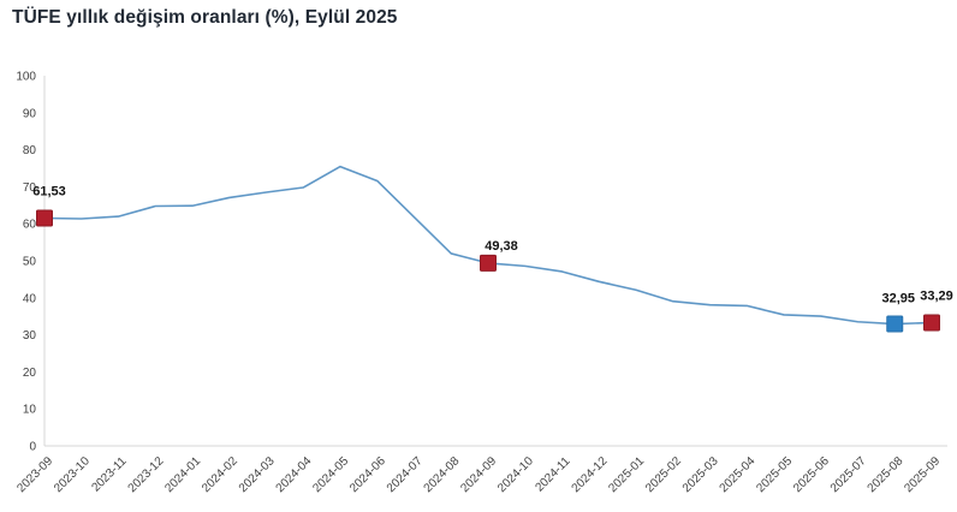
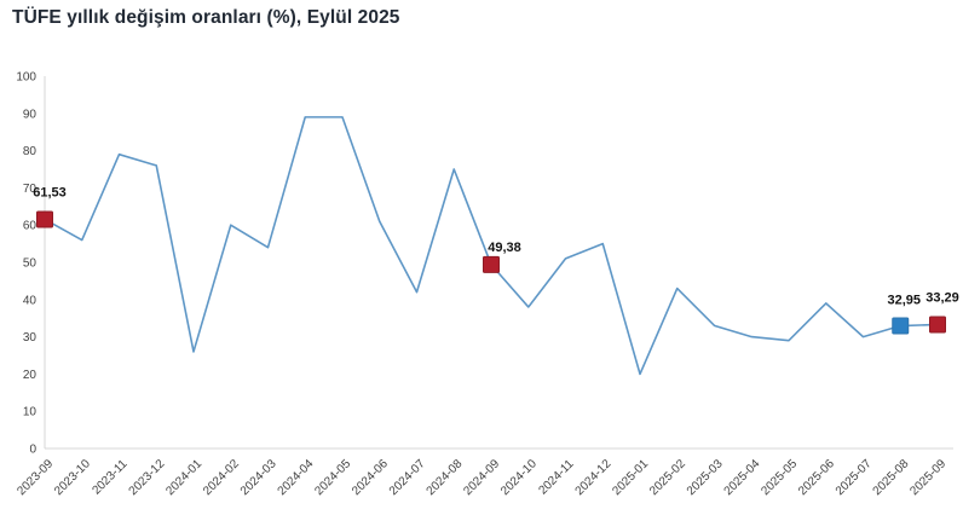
2023-10: 61 -> 56
2023-11: 62 -> 79
2023-12: 65 -> 76
2024-01: 65 -> 26
2024-02: 67 -> 60
2024-03: 68 -> 54
2024-04: 70 -> 89
2024-05: 75 -> 89
2024-06: 72 -> 61
2024-07: 62 -> 42
2024-08: 52 -> 75
2024-10: 49 -> 38
2024-11: 47 -> 51
2024-12: 44 -> 55
2025-01: 42 -> 20
2025-02: 39 -> 43
2025-03: 38 -> 33
2025-04: 38 -> 30
2025-05: 35 -> 29
2025-06: 35 -> 39
2025-07: 34 -> 30
